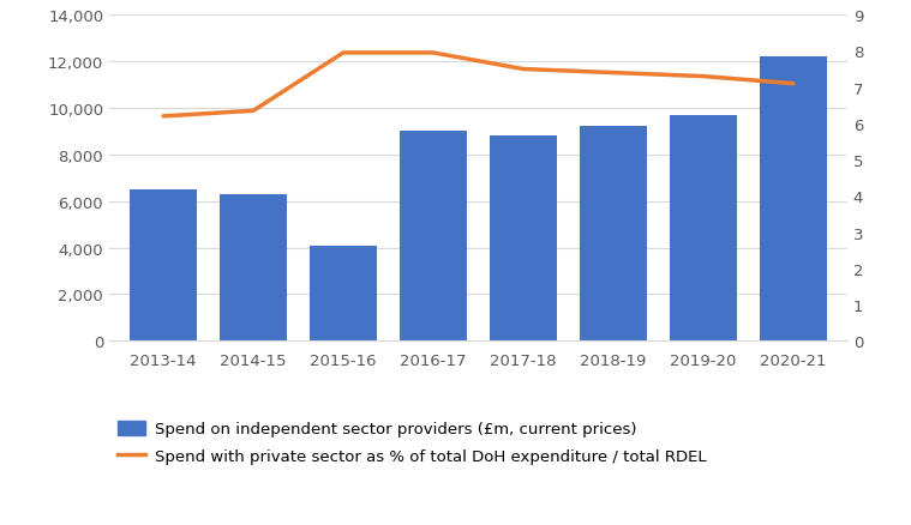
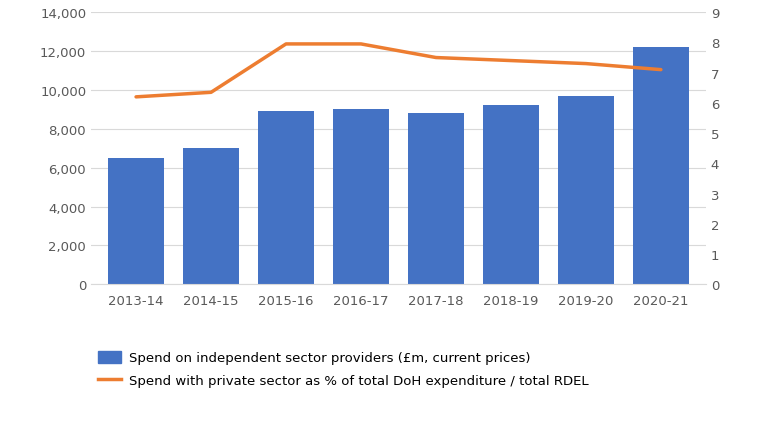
Spend on independent sector providers (£m, current prices)/2014-15: 6,300 -> 7,000
Spend on independent sector providers (£m, current prices)/2015-16: 4,100 -> 8,900
